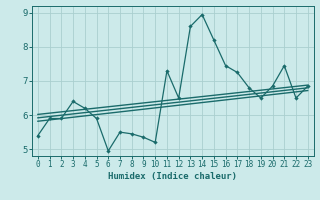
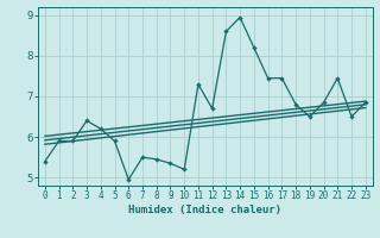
12: 6.50 -> 6.70
17: 7.25 -> 7.45
